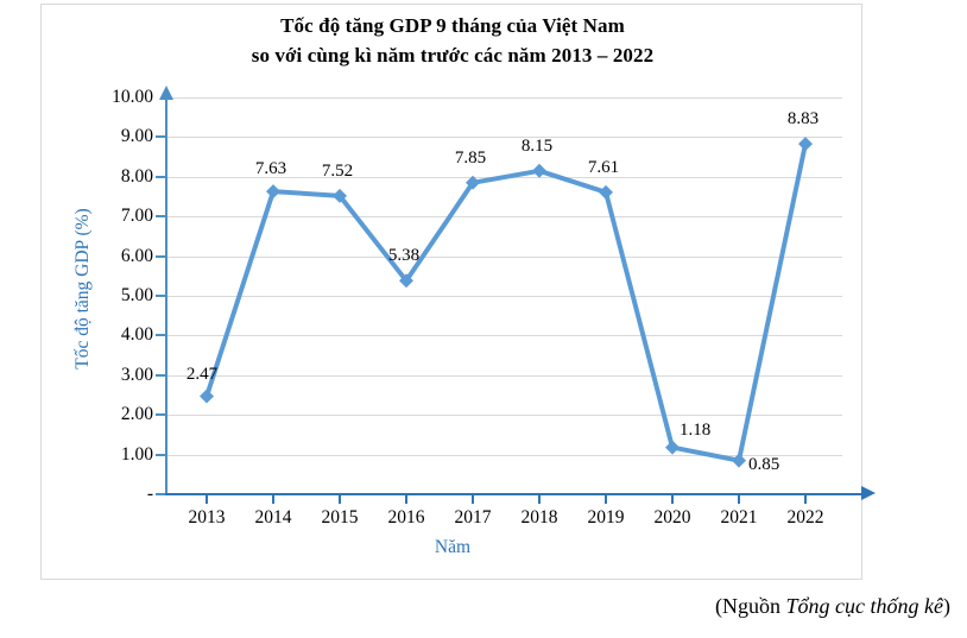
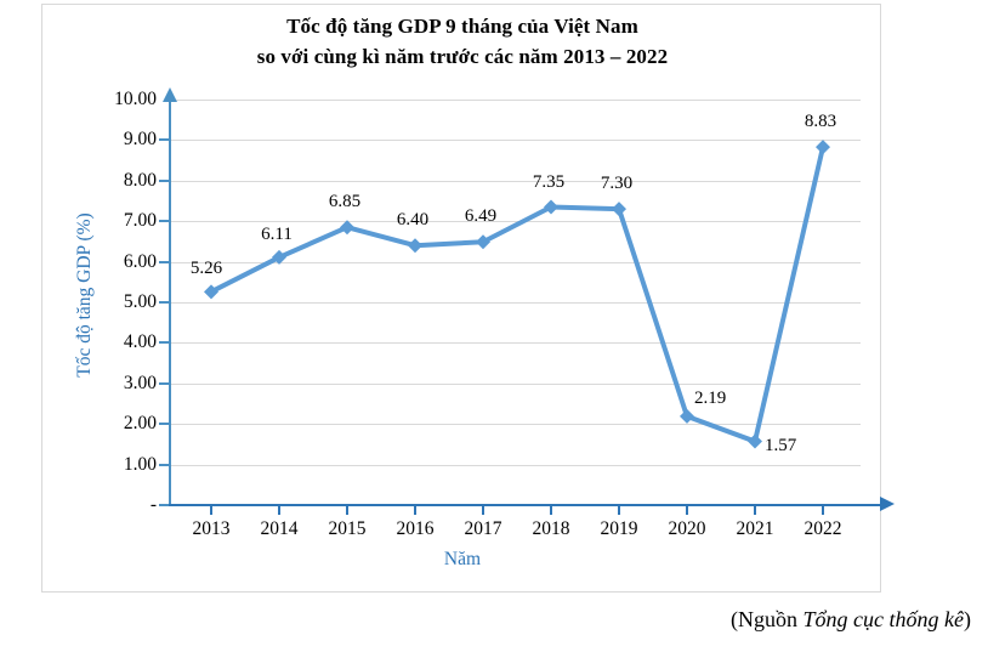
2013: 2.47 -> 5.26
2014: 7.63 -> 6.11
2015: 7.52 -> 6.85
2016: 5.38 -> 6.40
2017: 7.85 -> 6.49
2018: 8.15 -> 7.35
2019: 7.61 -> 7.30
2020: 1.18 -> 2.19
2021: 0.85 -> 1.57
